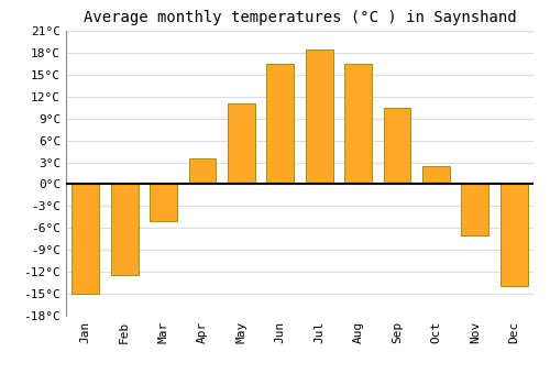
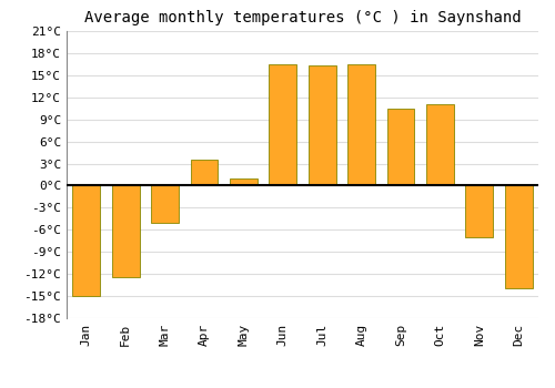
May: 11.0°C -> 1.0°C
Jul: 18.5°C -> 16.4°C
Oct: 2.5°C -> 11.0°C
